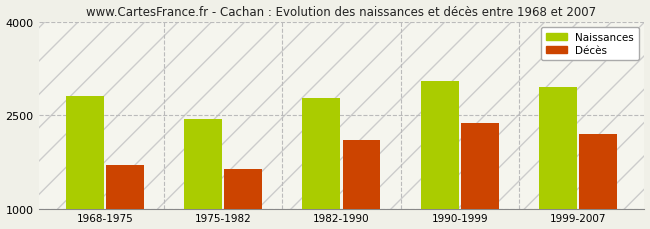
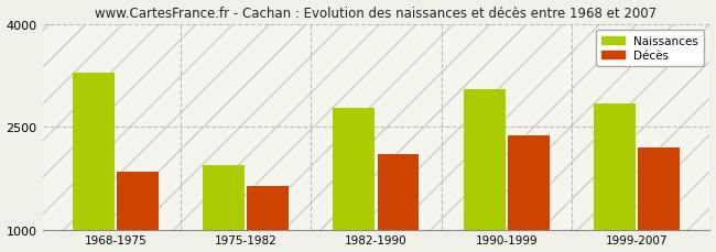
Naissances/1968-1975: 2800 -> 3280
Décès/1968-1975: 1700 -> 1840
Naissances/1975-1982: 2440 -> 1940
Naissances/1999-2007: 2950 -> 2840
